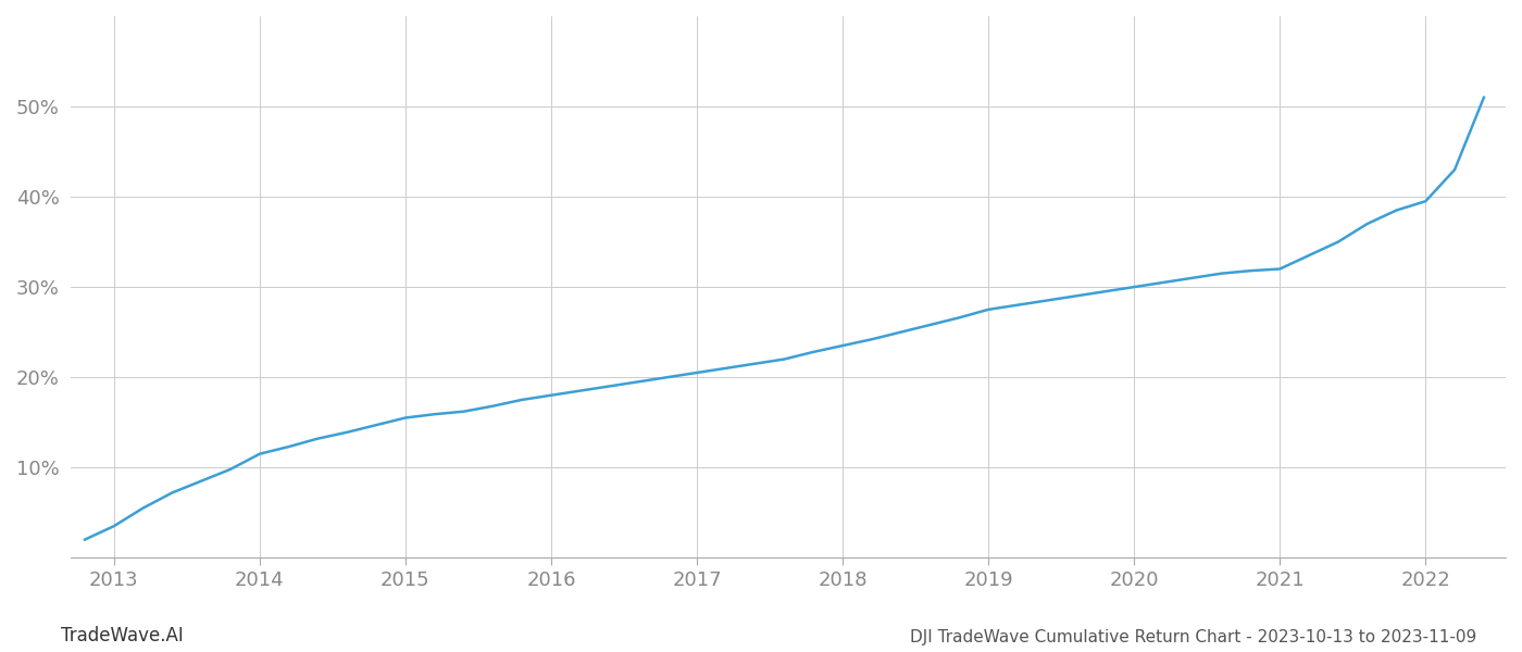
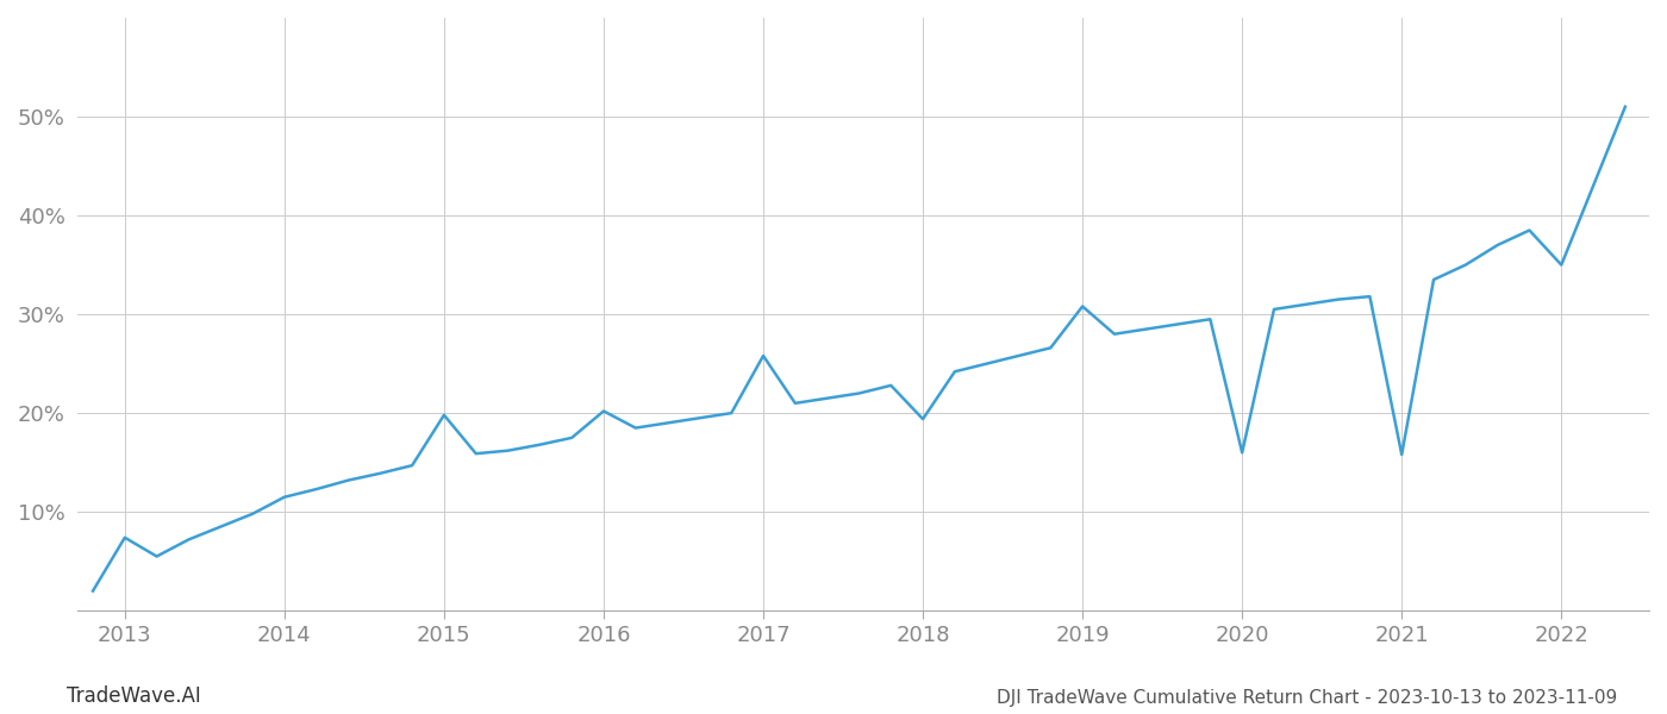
2013: 3.5% -> 7.4%
2015: 15.5% -> 19.8%
2016: 18.0% -> 20.2%
2017: 20.5% -> 25.8%
2018: 23.5% -> 19.4%
2019: 27.5% -> 30.8%
2020: 30.0% -> 16.0%
2021: 32.0% -> 15.8%
2022: 39.5% -> 35.0%
